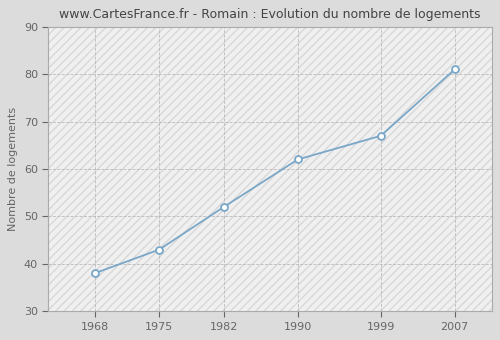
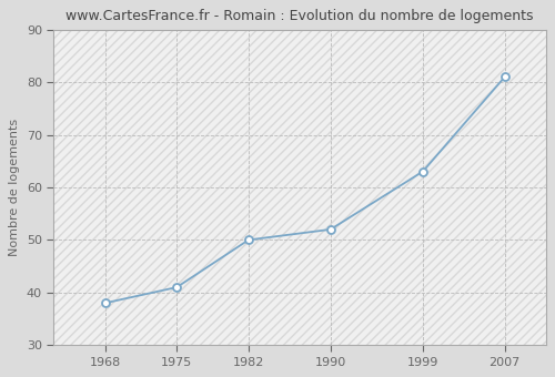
1975: 43 -> 41
1982: 52 -> 50
1990: 62 -> 52
1999: 67 -> 63
